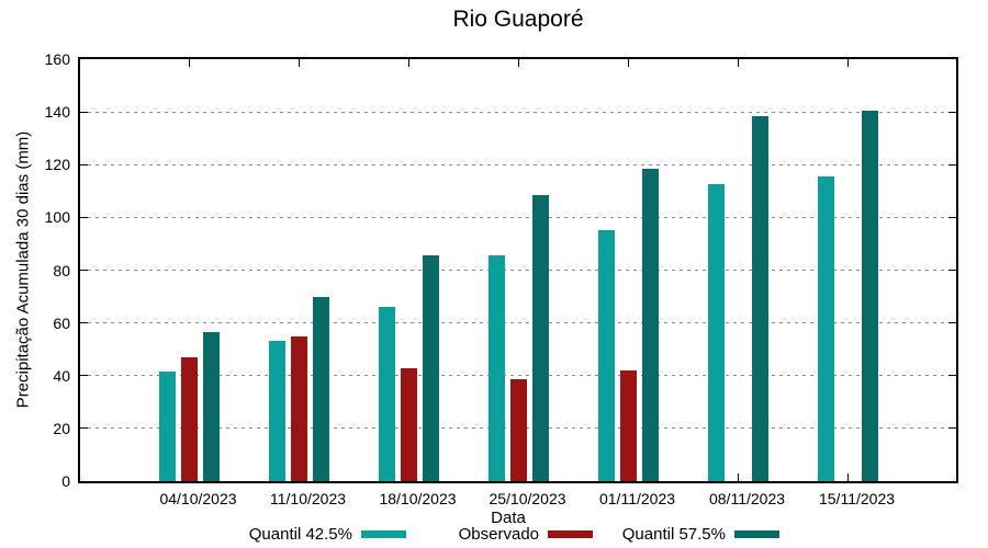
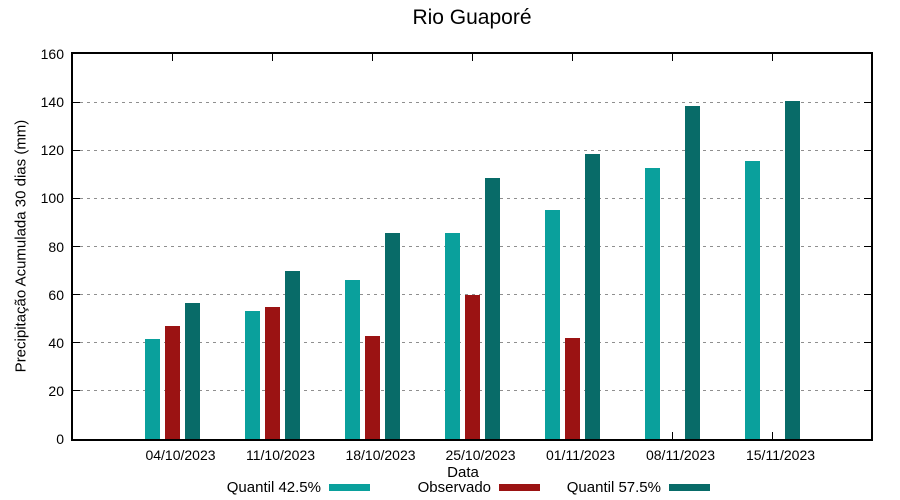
Observado/25/10/2023: 38 -> 60
